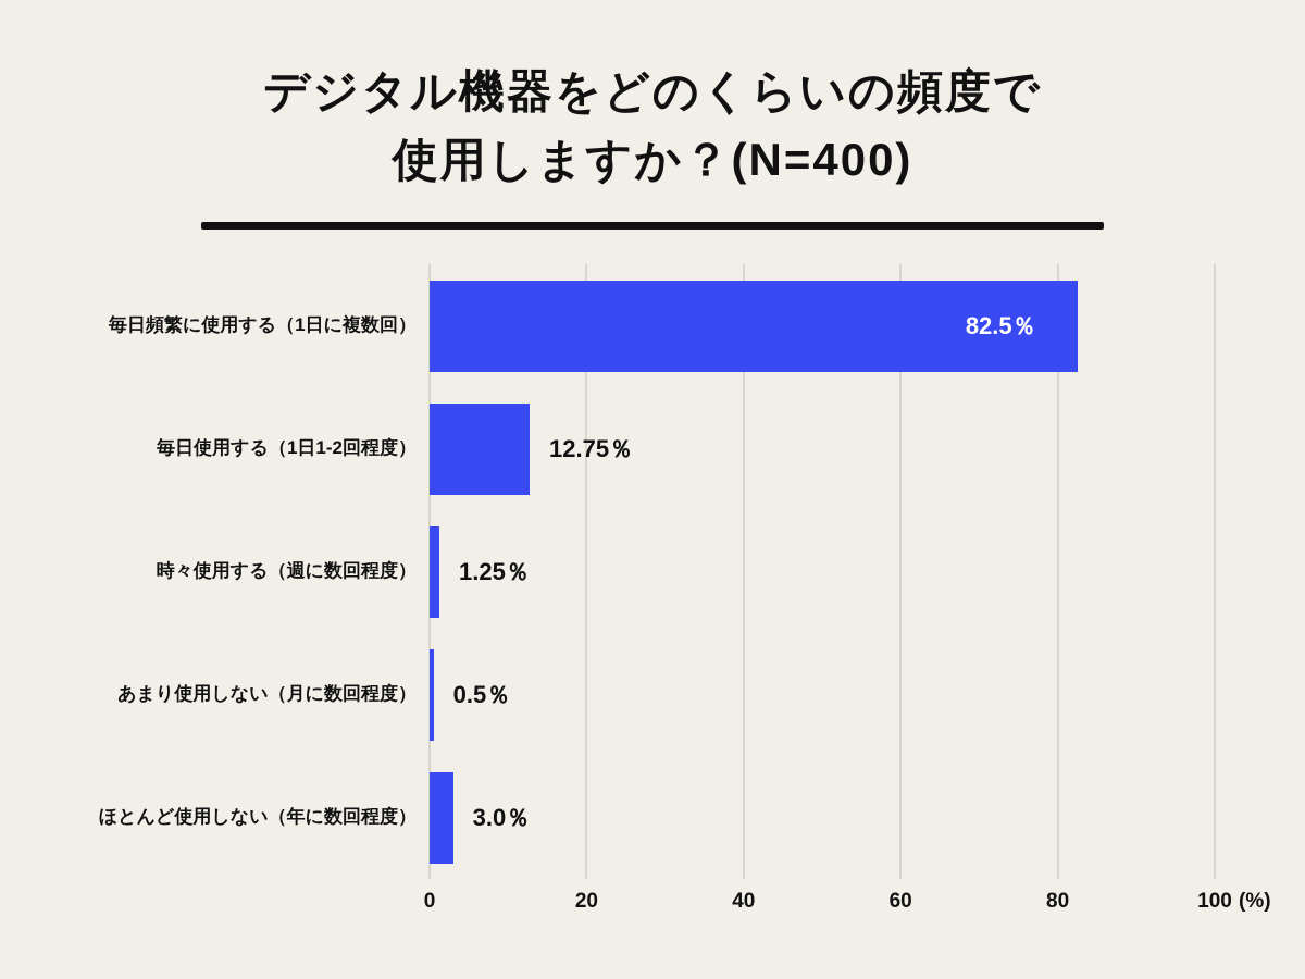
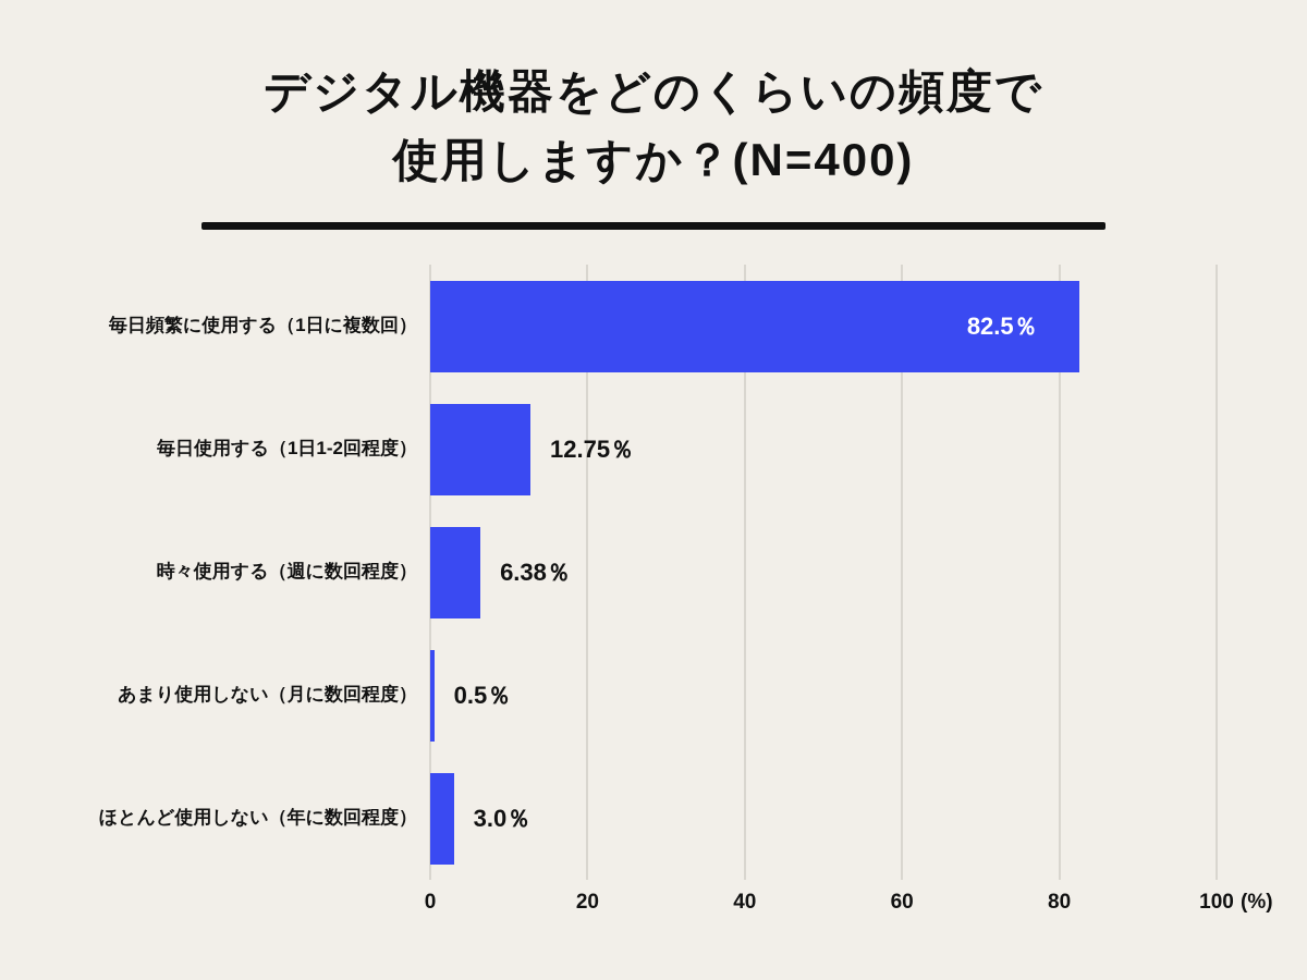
時々使用する（週に数回程度）: 1.25 -> 6.38
